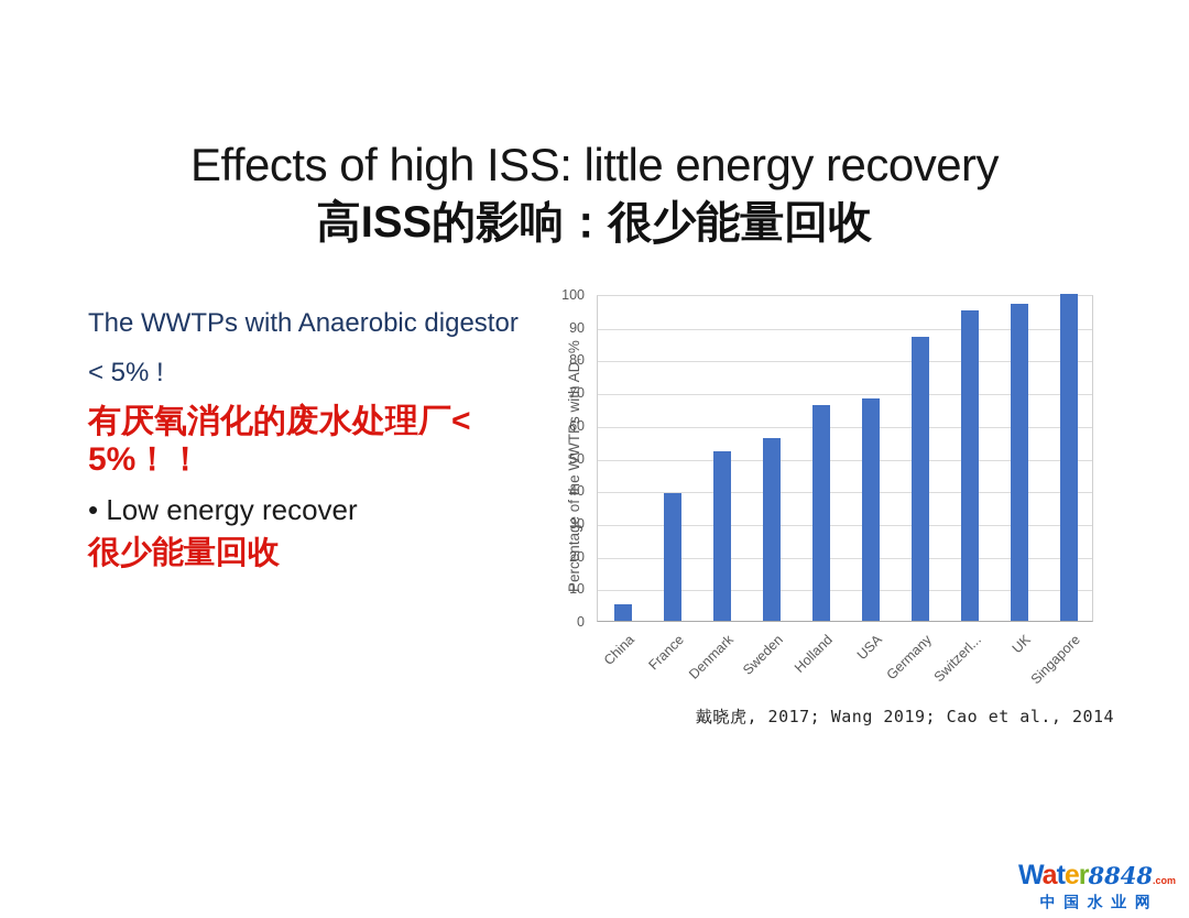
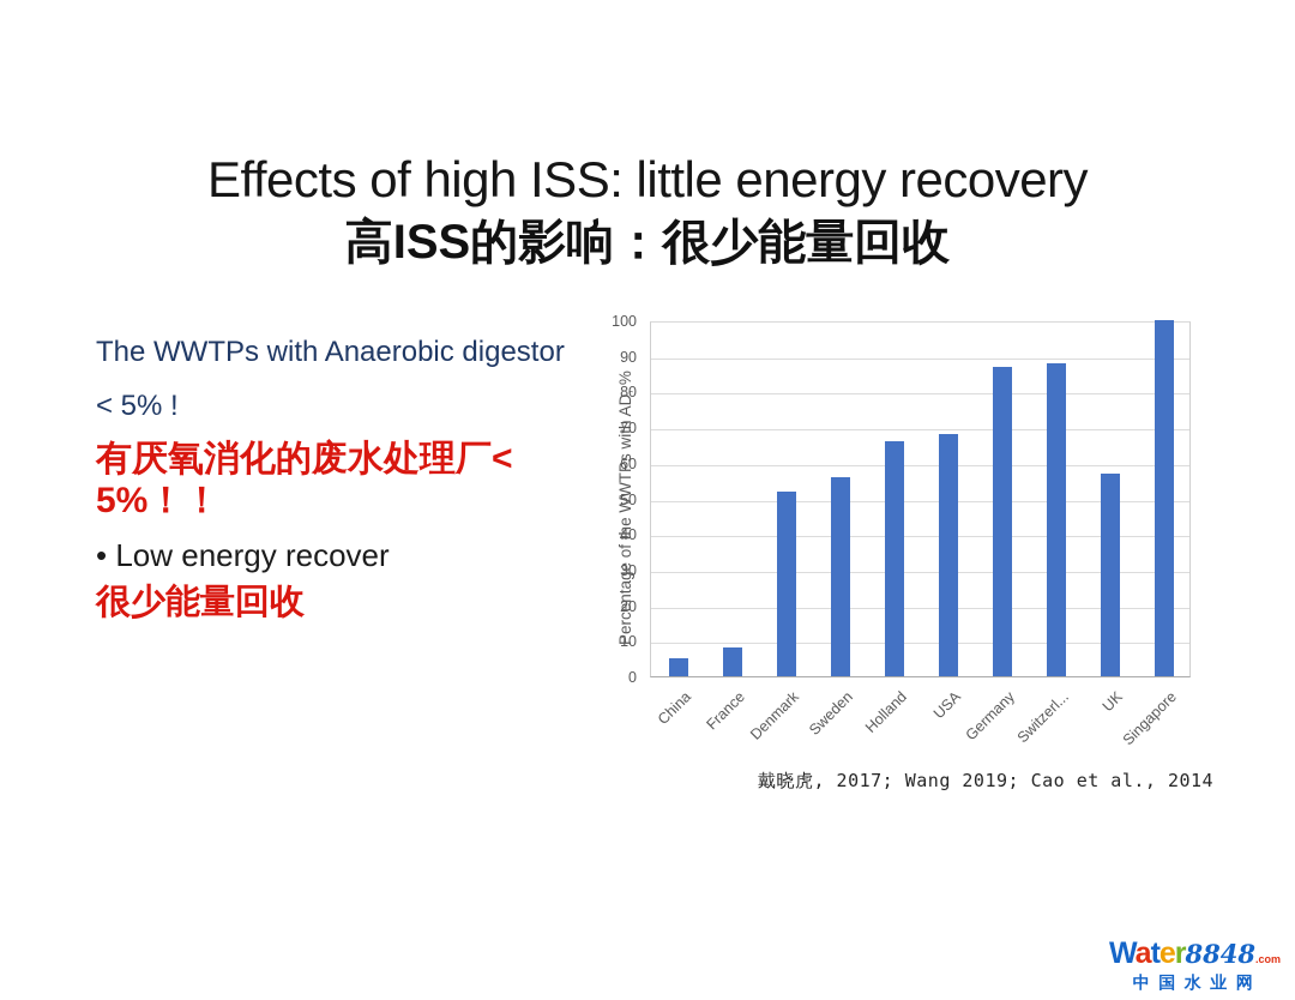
France: 39 -> 8
Switzerl...: 95 -> 88
UK: 97 -> 57
